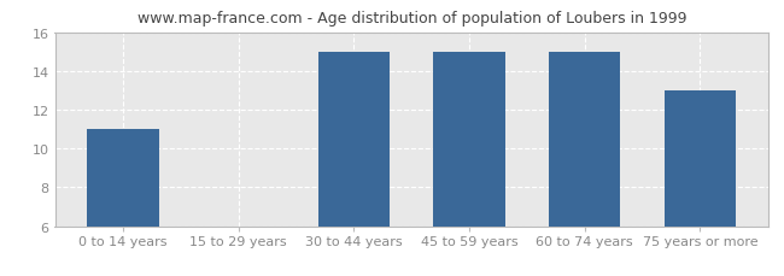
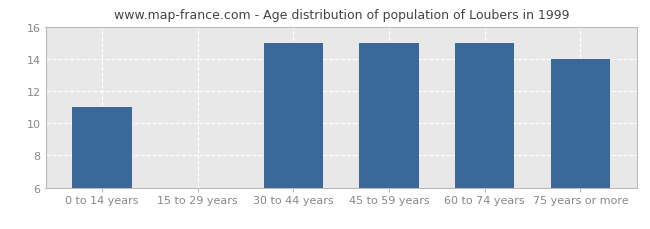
75 years or more: 13 -> 14
